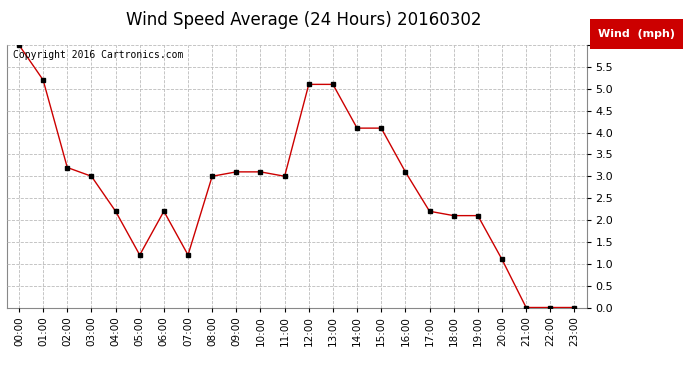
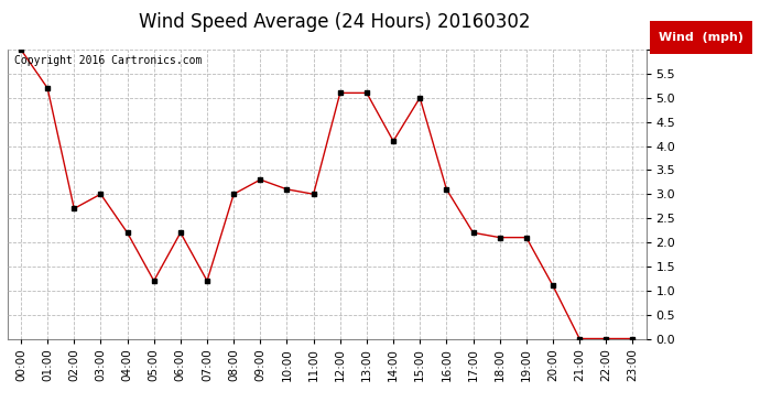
02:00: 3.2 -> 2.7
09:00: 3.1 -> 3.3
15:00: 4.1 -> 5.0
